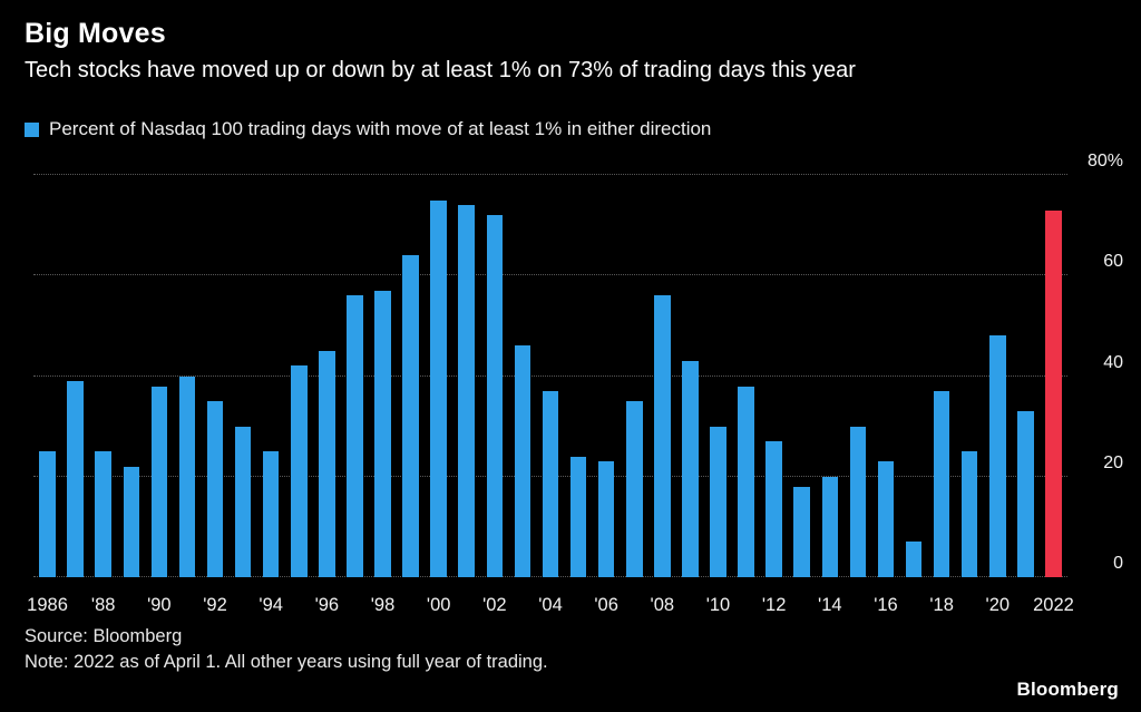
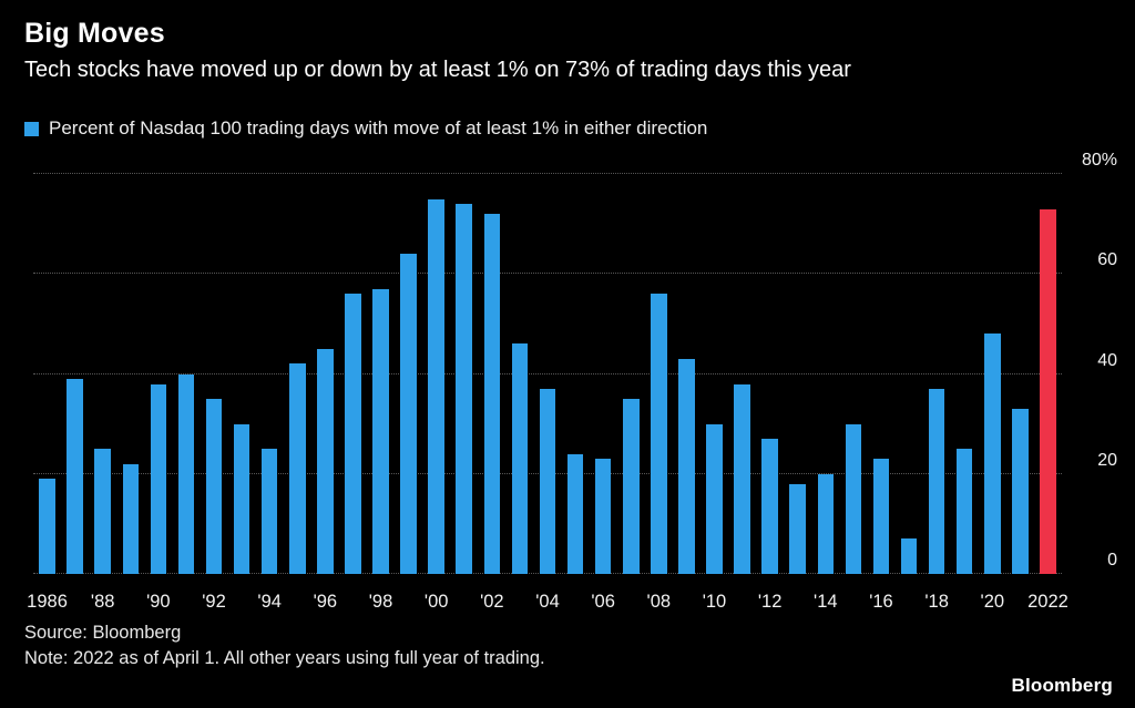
1986: 25% -> 19%
